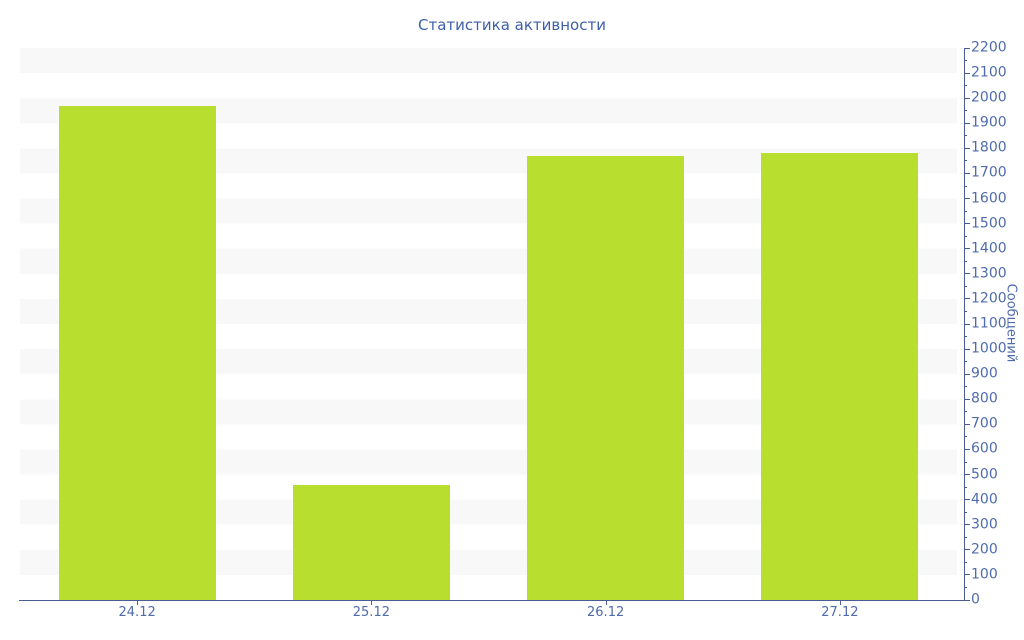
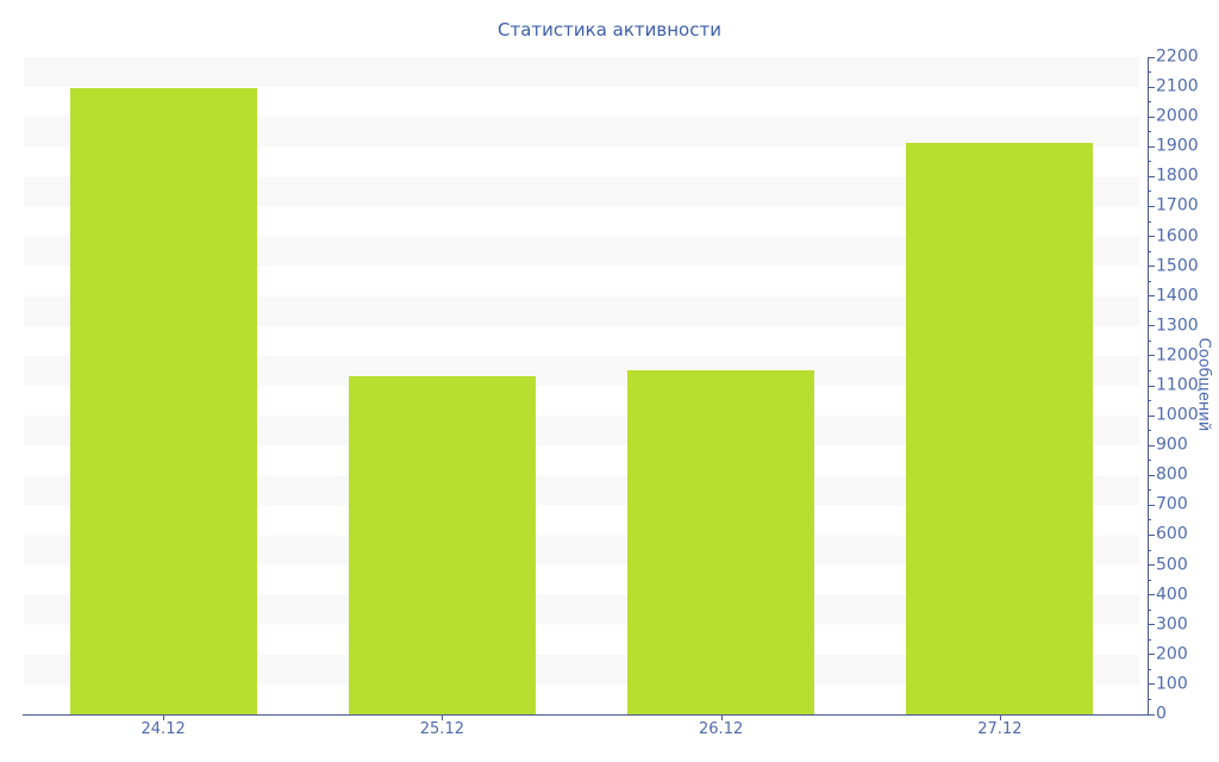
24.12: 1970 -> 2100
25.12: 460 -> 1130
26.12: 1770 -> 1150
27.12: 1780 -> 1920
